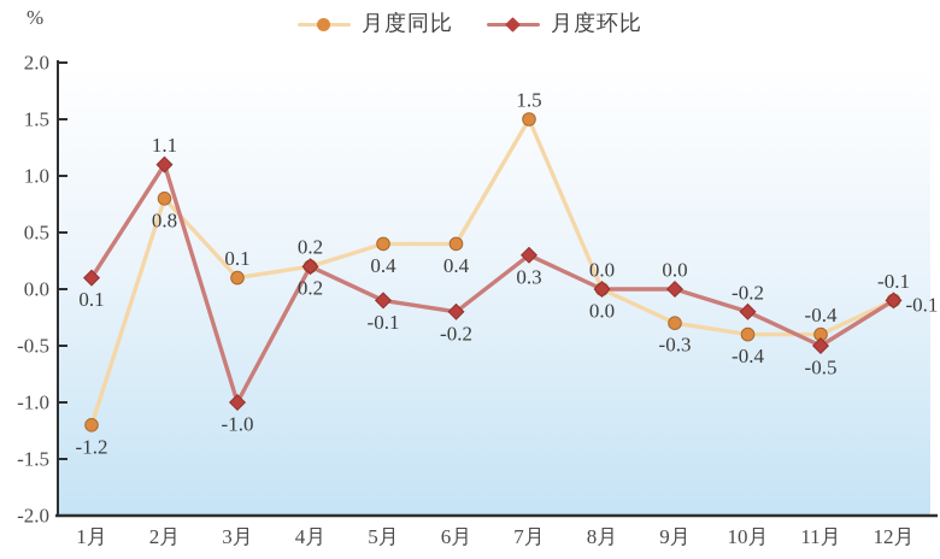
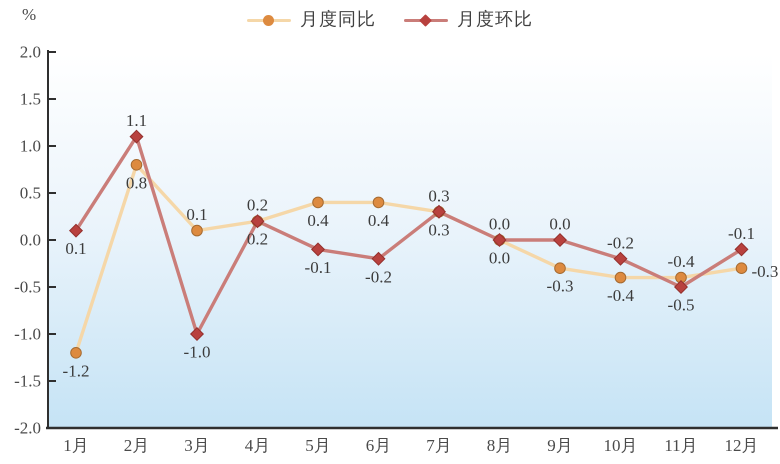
月度同比/7月: 1.5 -> 0.3
月度同比/12月: -0.1 -> -0.3
